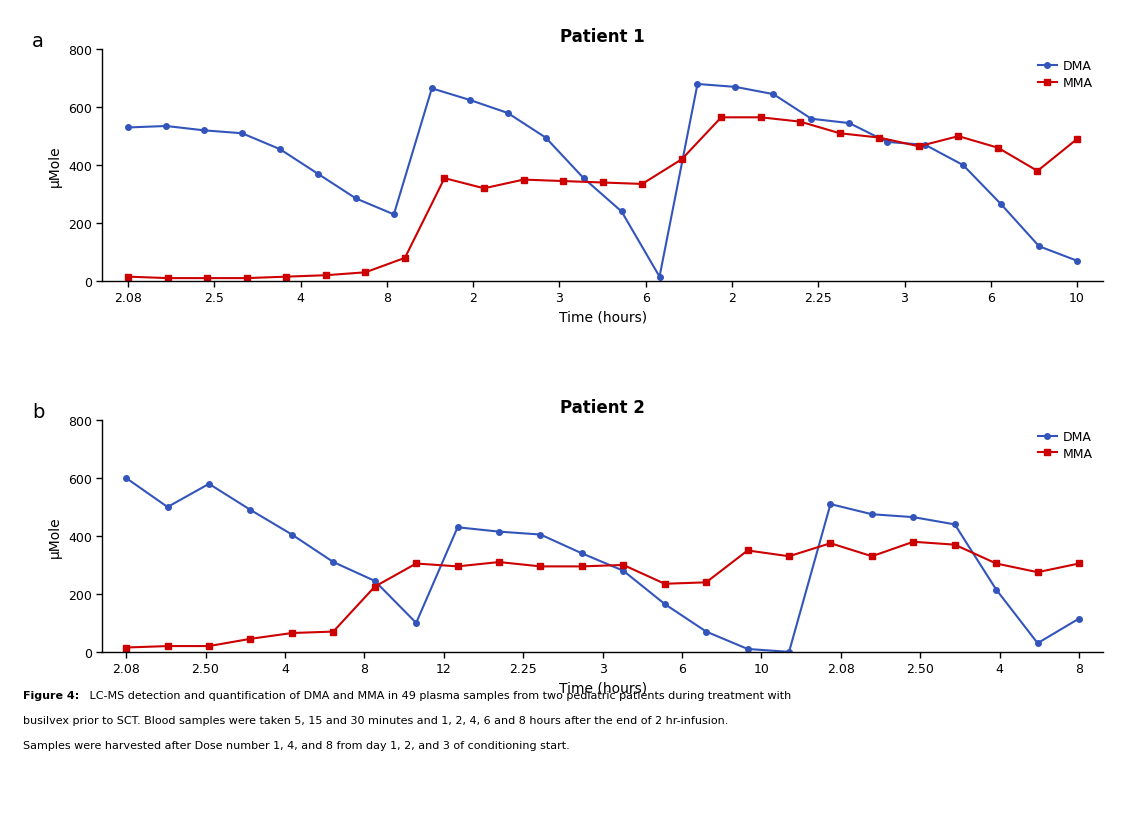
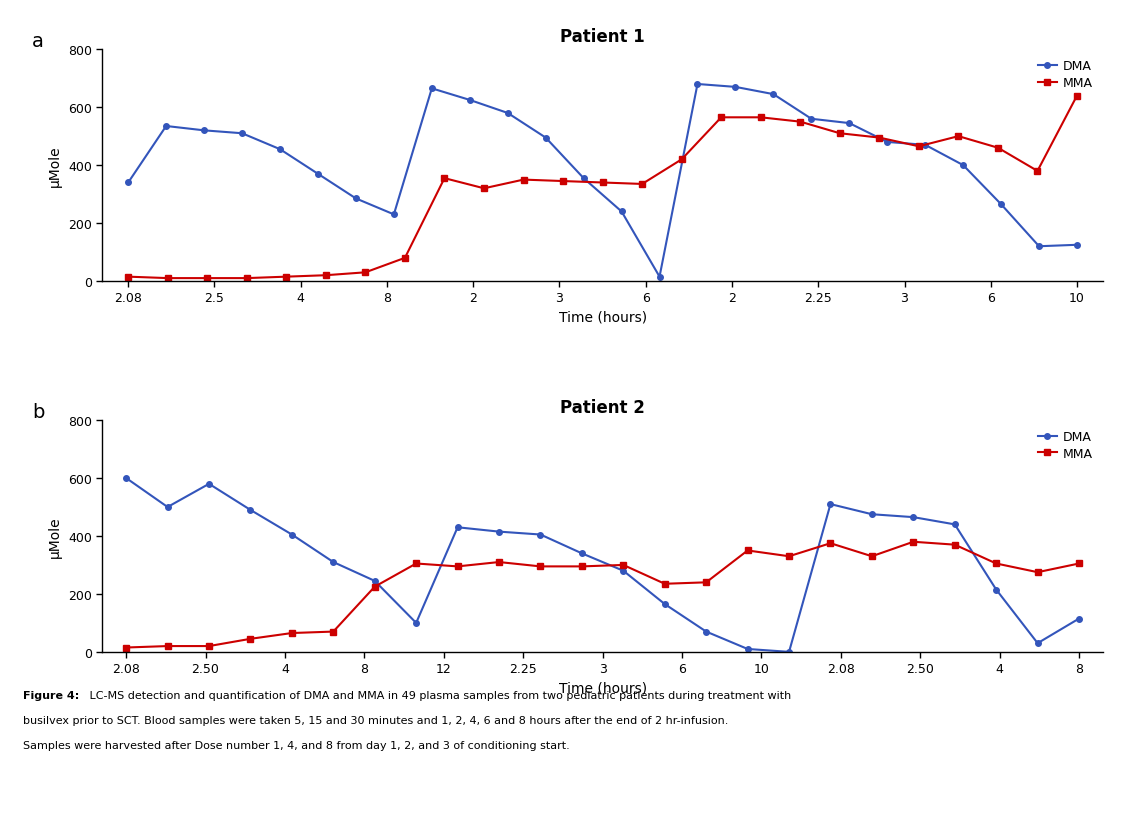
Patient 1/DMA/2.08: 530 -> 340
Patient 1/DMA/10: 70 -> 125
Patient 1/MMA/10: 490 -> 640
